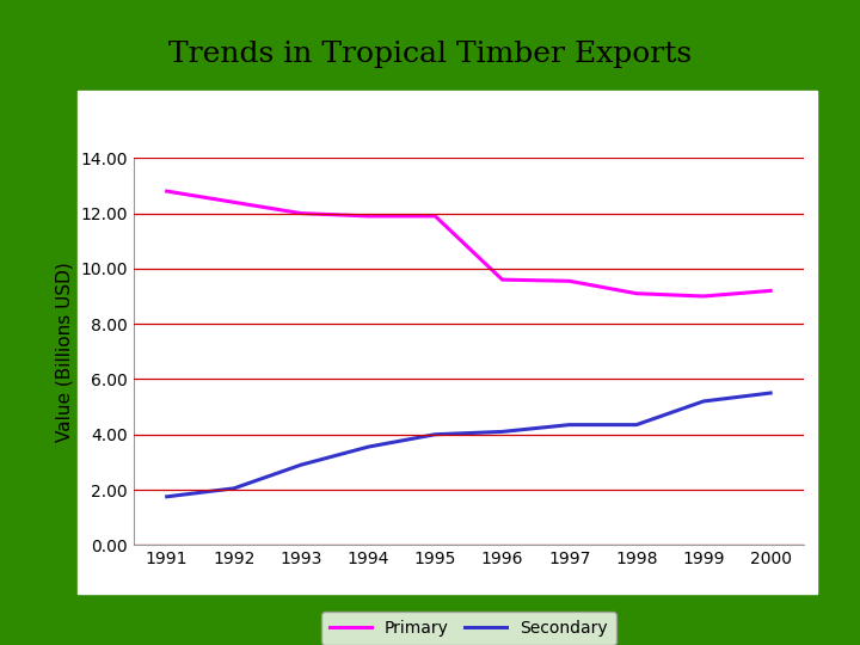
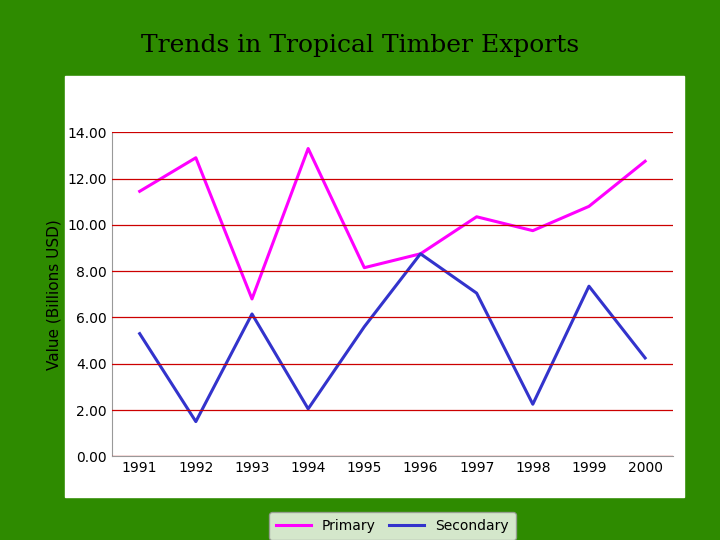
Primary/1991: 12.80 -> 11.45
Secondary/1991: 1.75 -> 5.30
Primary/1992: 12.40 -> 12.90
Secondary/1992: 2.05 -> 1.50
Primary/1993: 12.00 -> 6.80
Secondary/1993: 2.90 -> 6.15
Primary/1994: 11.90 -> 13.30
Secondary/1994: 3.55 -> 2.05
Primary/1995: 11.90 -> 8.15
Secondary/1995: 4.00 -> 5.60
Primary/1996: 9.60 -> 8.75
Secondary/1996: 4.10 -> 8.75
Primary/1997: 9.55 -> 10.35
Secondary/1997: 4.35 -> 7.05
Primary/1998: 9.10 -> 9.75
Secondary/1998: 4.35 -> 2.25
Primary/1999: 9.00 -> 10.80
Secondary/1999: 5.20 -> 7.35
Primary/2000: 9.20 -> 12.75
Secondary/2000: 5.50 -> 4.25
